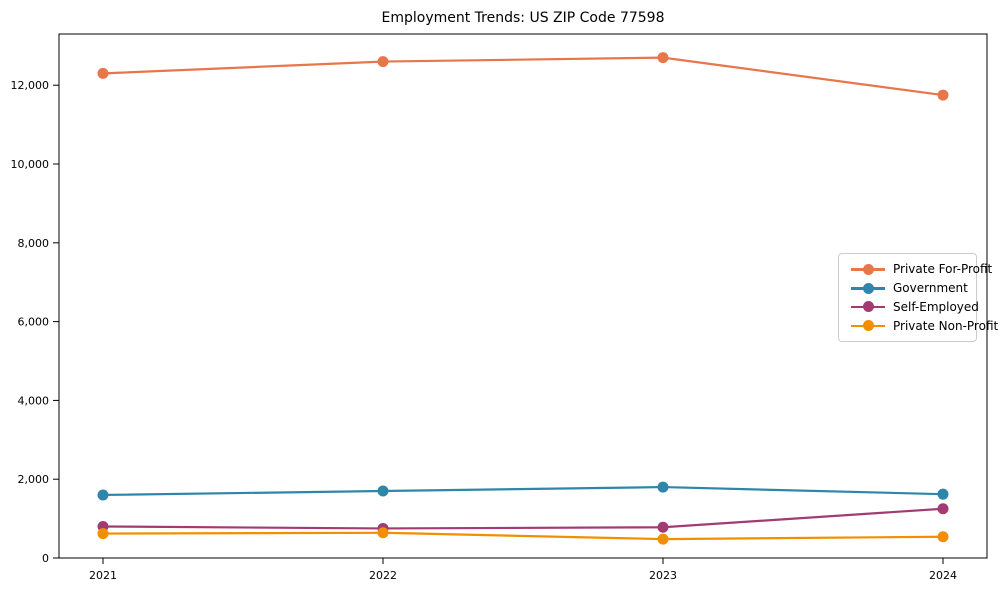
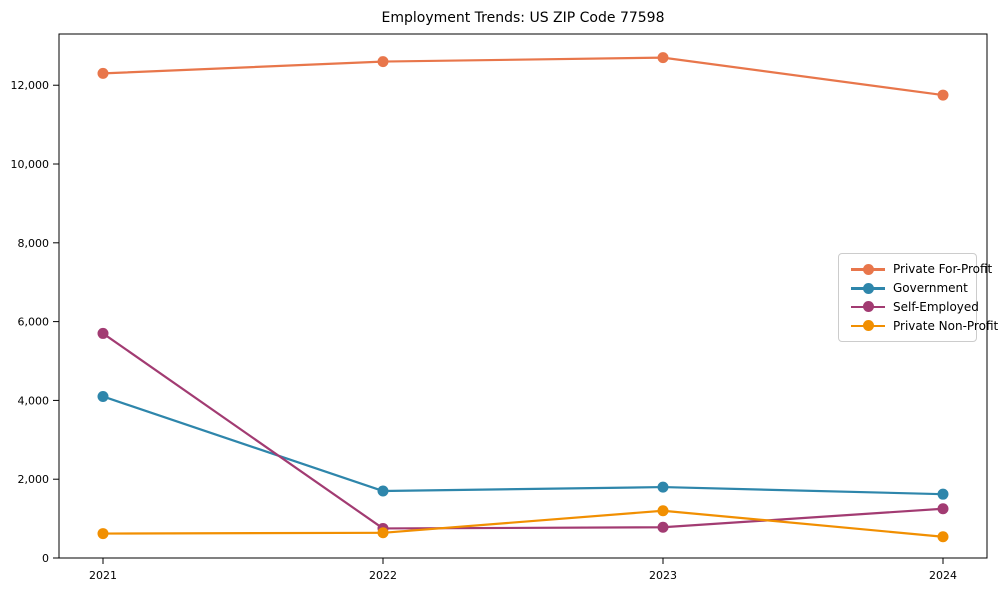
Government/2021: 1600 -> 4100
Self-Employed/2021: 800 -> 5700
Private Non-Profit/2023: 500 -> 1200
